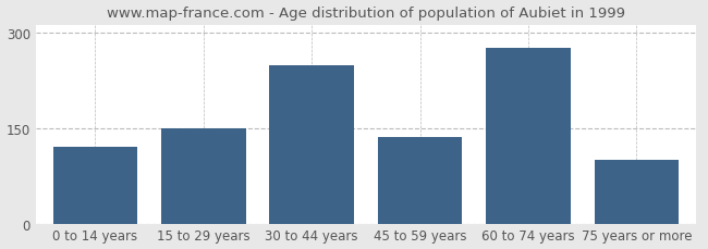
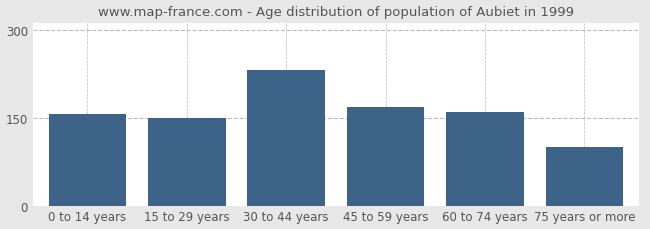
0 to 14 years: 120 -> 157
30 to 44 years: 248 -> 232
45 to 59 years: 136 -> 168
60 to 74 years: 276 -> 160
